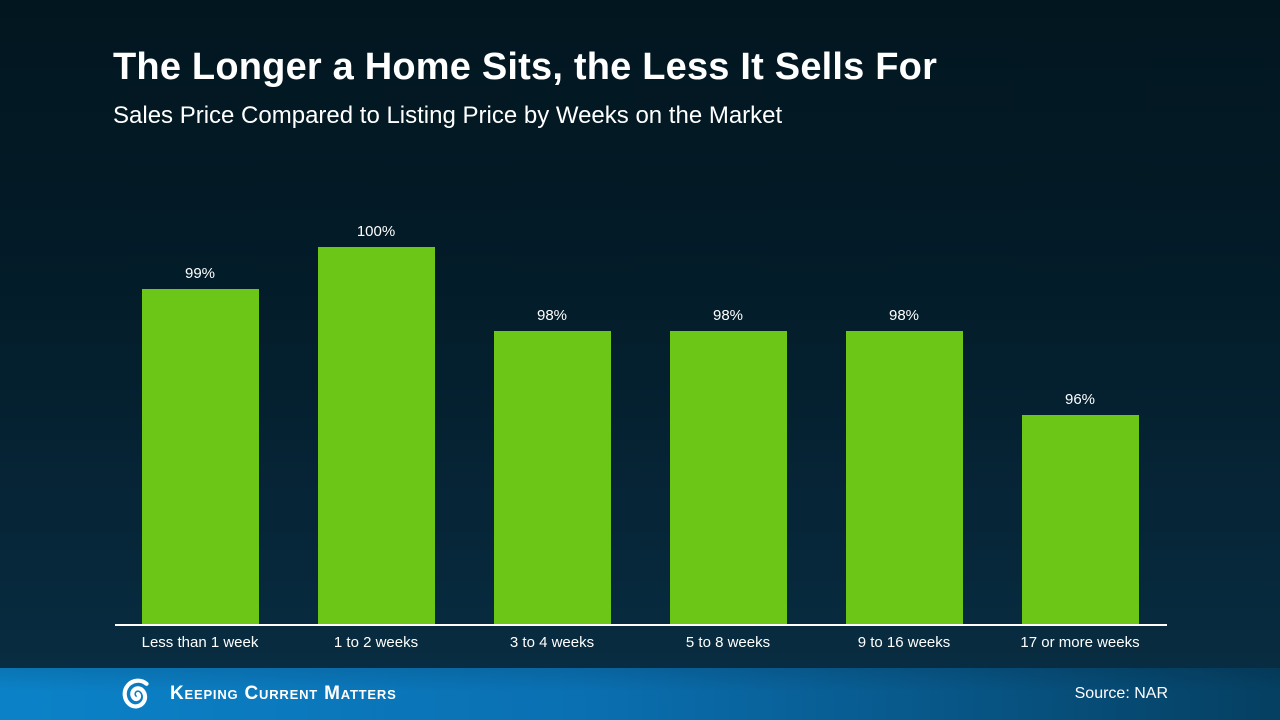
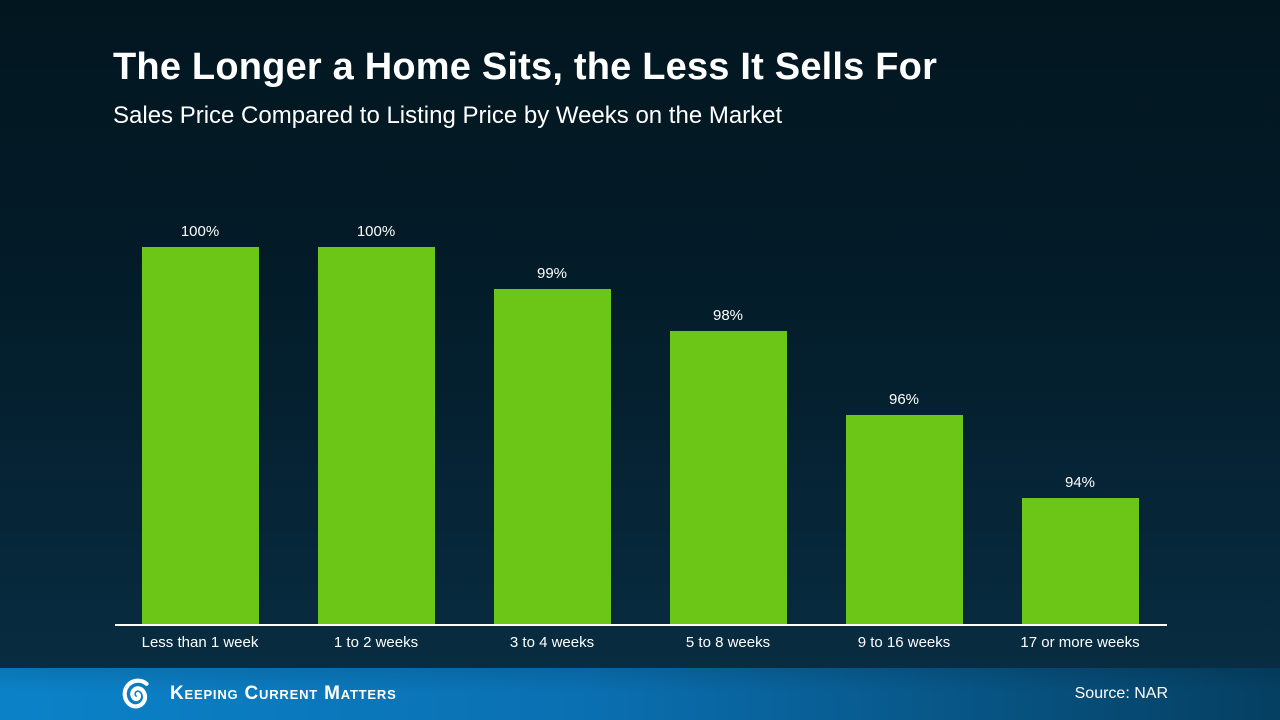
Less than 1 week: 99% -> 100%
3 to 4 weeks: 98% -> 99%
9 to 16 weeks: 98% -> 96%
17 or more weeks: 96% -> 94%
